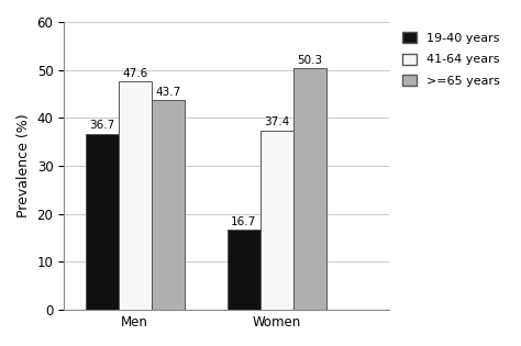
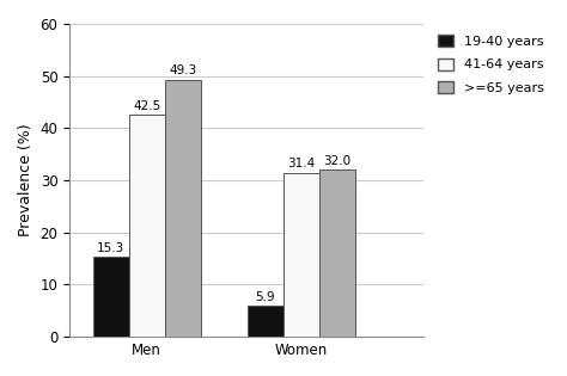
19-40 years/Men: 36.7 -> 15.3
41-64 years/Men: 47.6 -> 42.5
>=65 years/Men: 43.7 -> 49.3
19-40 years/Women: 16.7 -> 5.9
41-64 years/Women: 37.4 -> 31.4
>=65 years/Women: 50.3 -> 32.0
